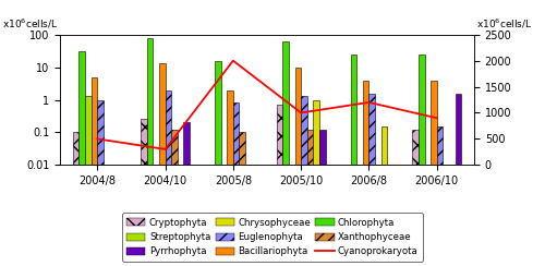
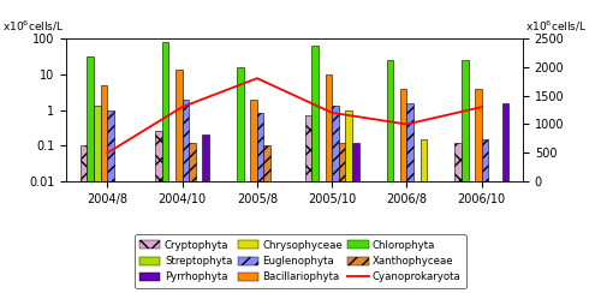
Cyanoprokaryota/2004/10: 300 -> 1300
Cyanoprokaryota/2005/8: 2000 -> 1800
Cyanoprokaryota/2005/10: 1000 -> 1200
Cyanoprokaryota/2006/8: 1200 -> 1000
Cyanoprokaryota/2006/10: 900 -> 1300
